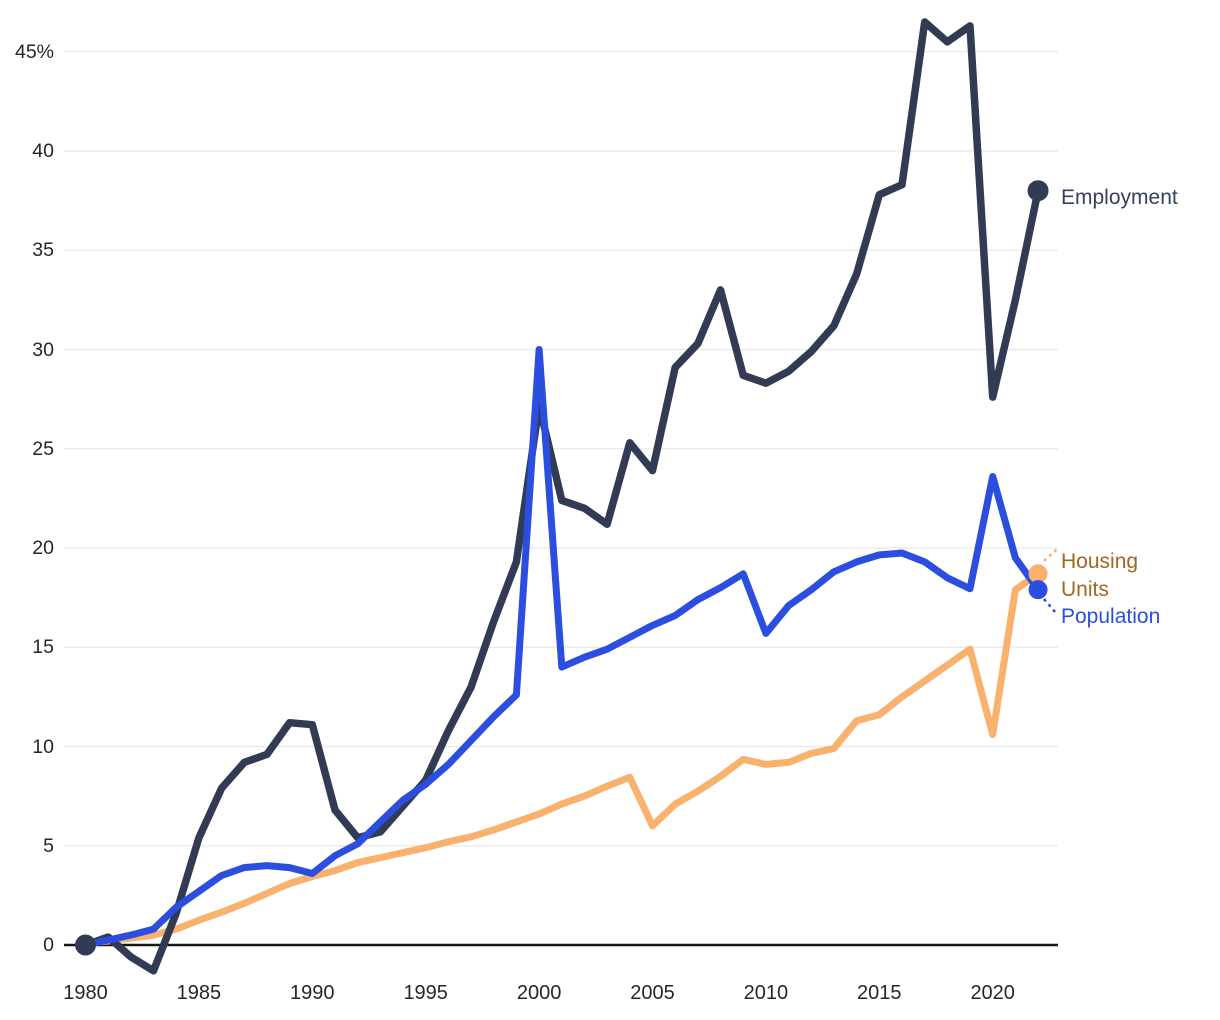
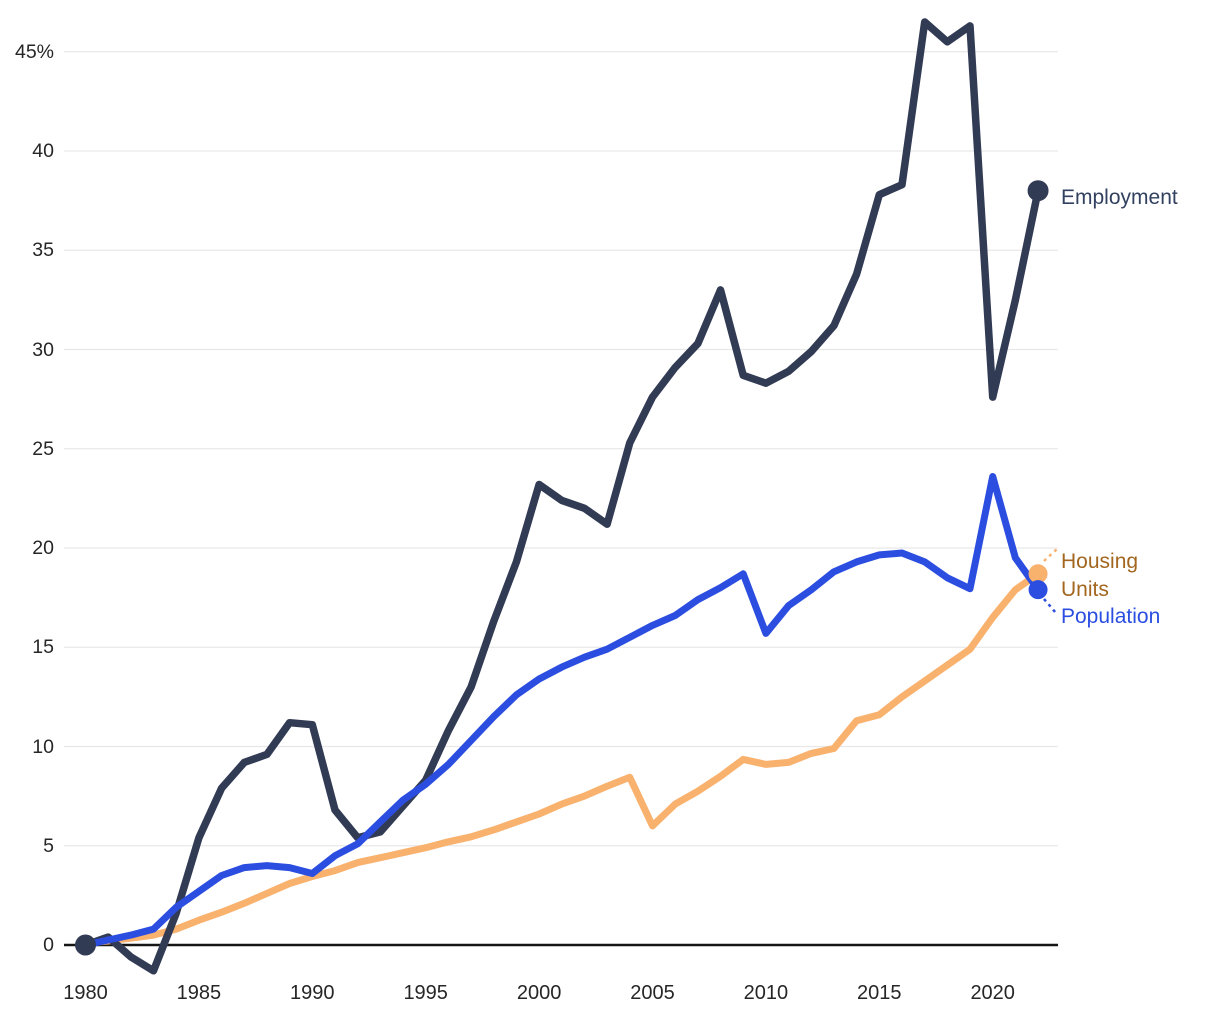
Employment/2000: 27.2% -> 23.2%
Population/2000: 30.0% -> 13.4%
Employment/2005: 23.9% -> 27.6%
Housing Units/2020: 10.6% -> 16.5%
